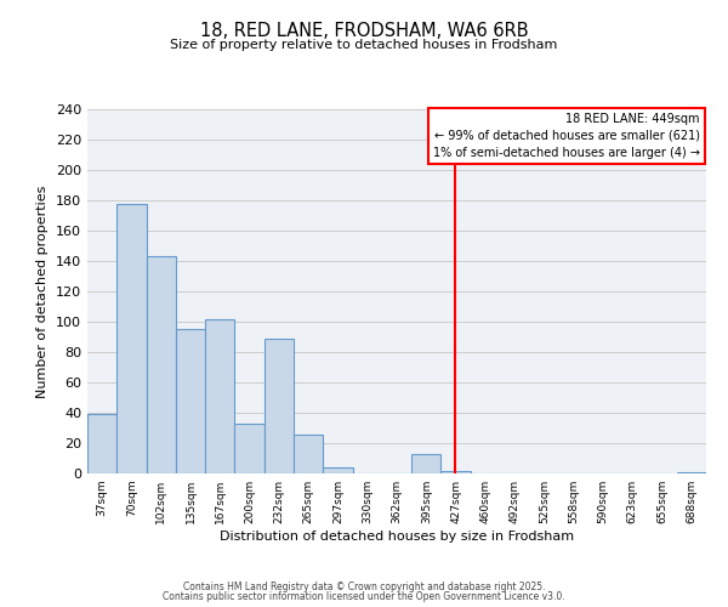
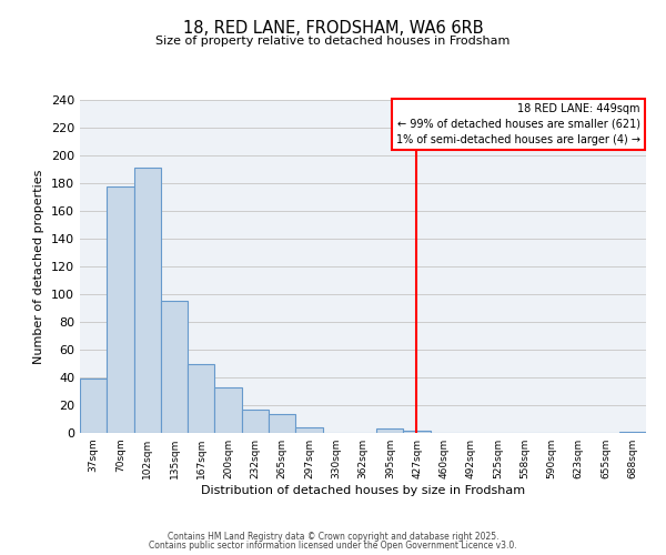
102sqm: 143 -> 191
167sqm: 102 -> 50
232sqm: 89 -> 17
265sqm: 26 -> 14
395sqm: 13 -> 3
